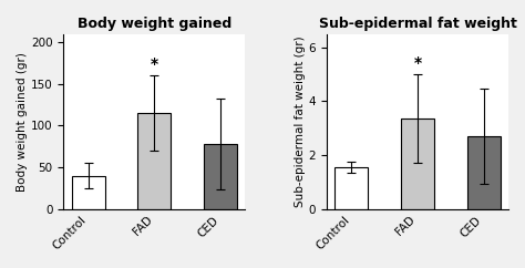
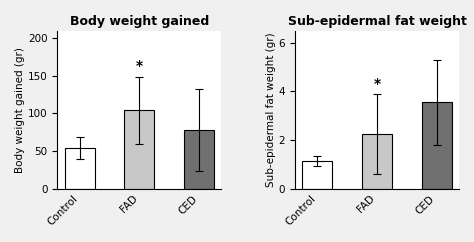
Body weight gained/Control: 40 -> 54
Body weight gained/FAD: 115 -> 104
Sub-epidermal fat weight/Control: 1.55 -> 1.15
Sub-epidermal fat weight/FAD: 3.35 -> 2.25
Sub-epidermal fat weight/CED: 2.70 -> 3.55
